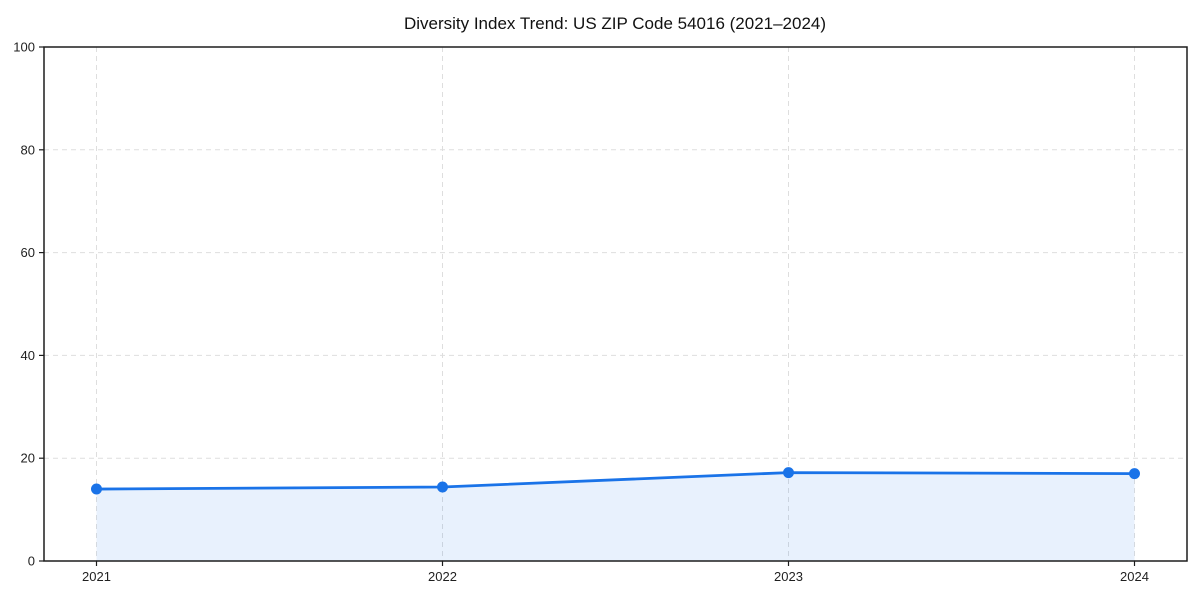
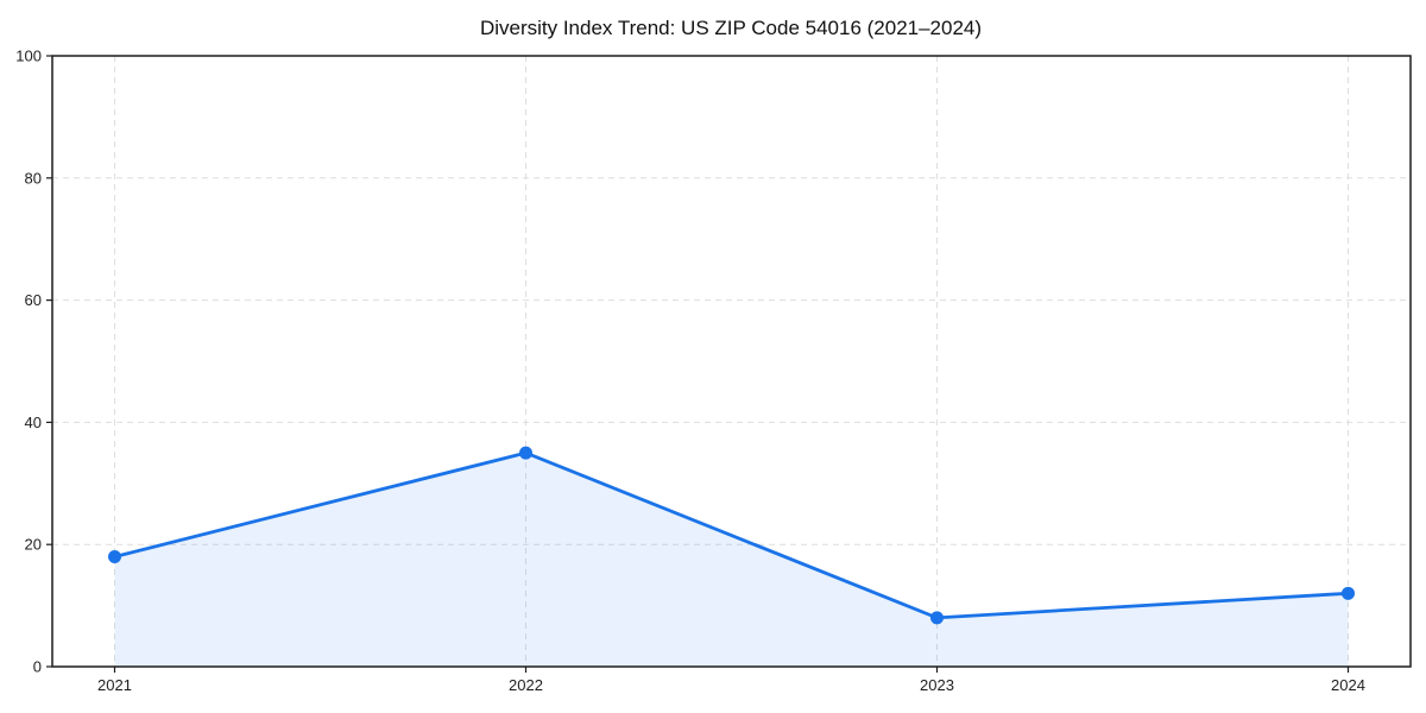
2021: 14 -> 18
2022: 14 -> 35
2023: 17 -> 8
2024: 17 -> 12
